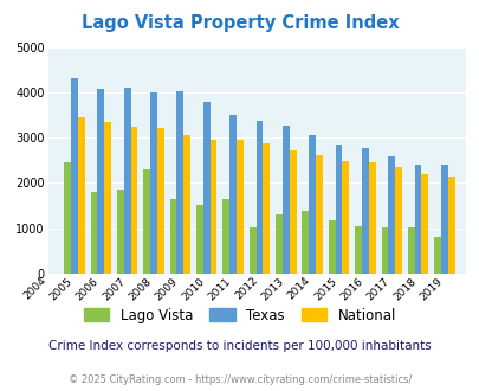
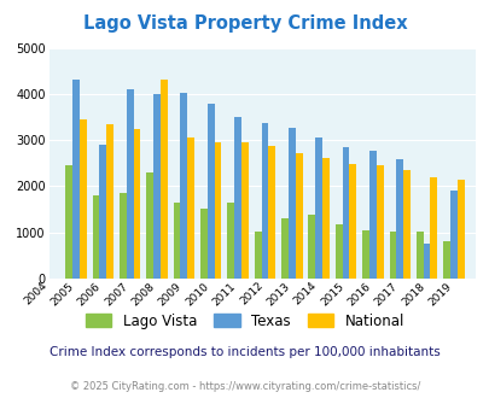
Texas/2006: 4080 -> 2900
National/2008: 3220 -> 4300
Texas/2018: 2400 -> 750
Texas/2019: 2400 -> 1900
